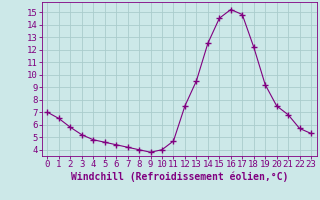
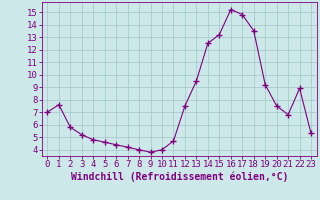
1: 6.5 -> 7.6
15: 14.5 -> 13.2
18: 12.2 -> 13.5
22: 5.7 -> 8.9
